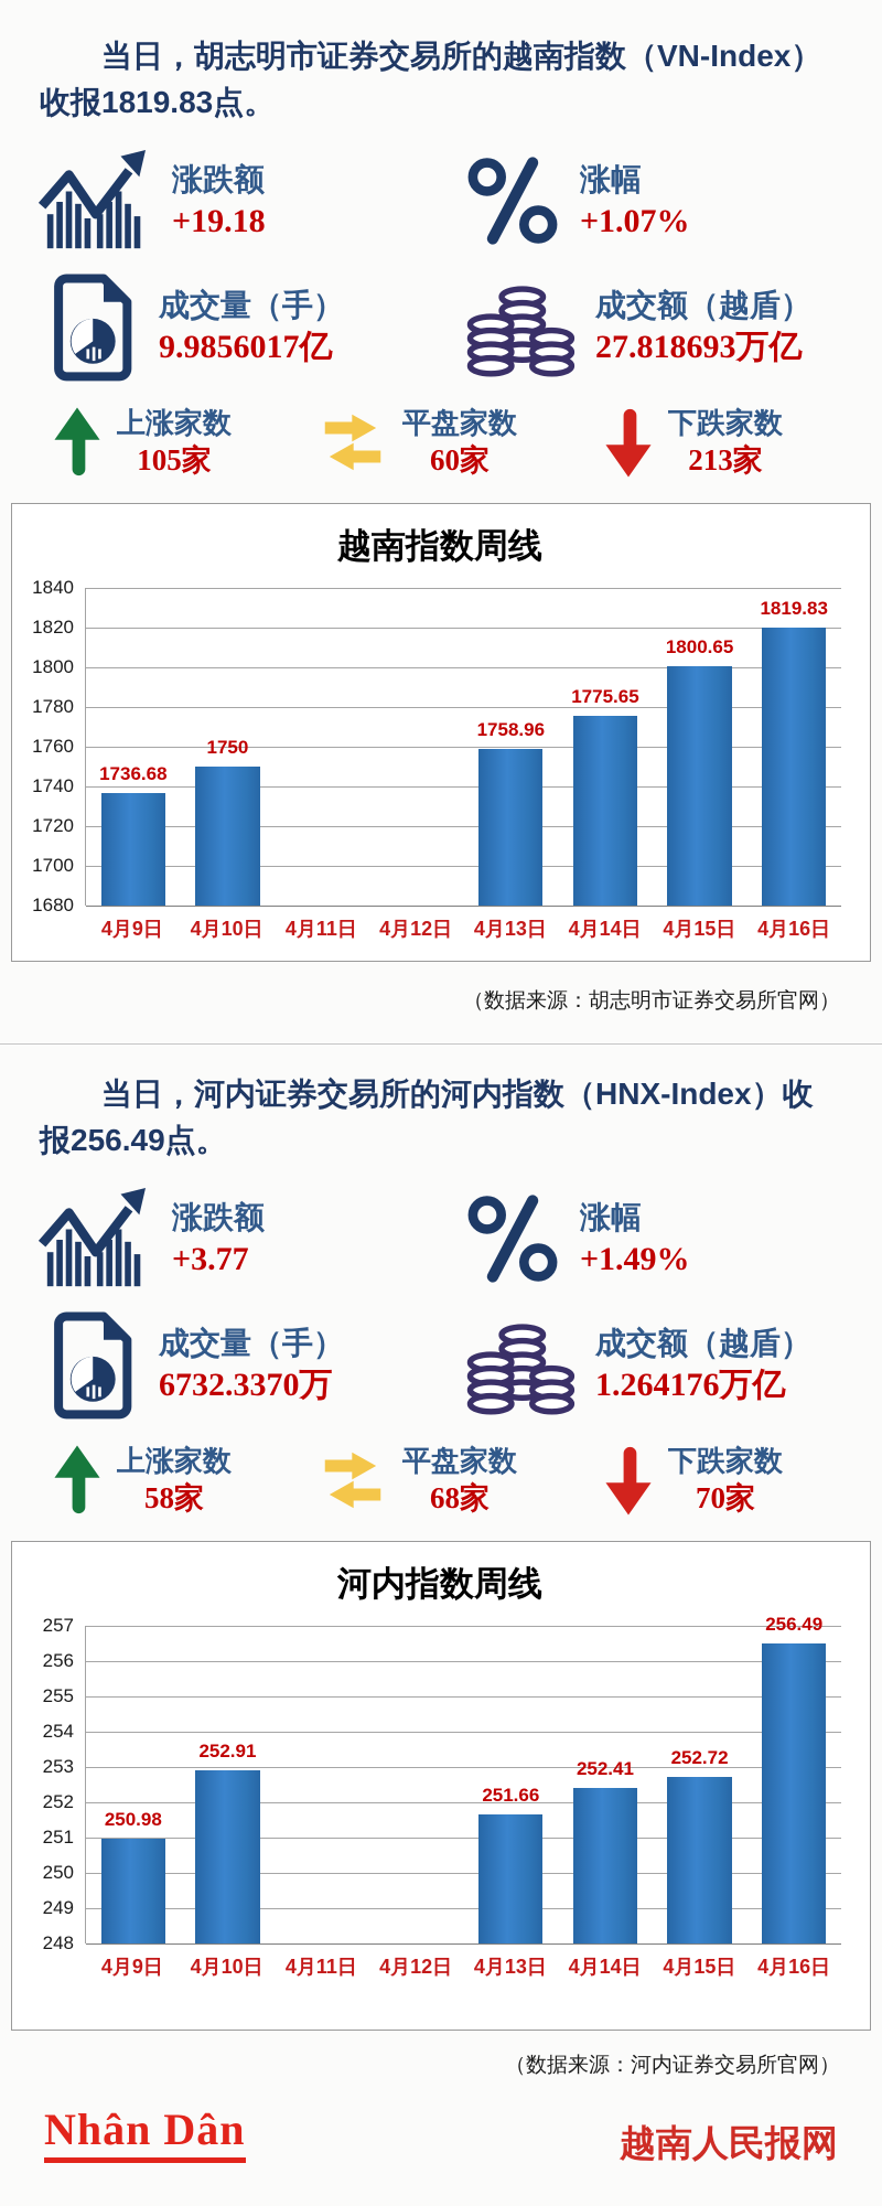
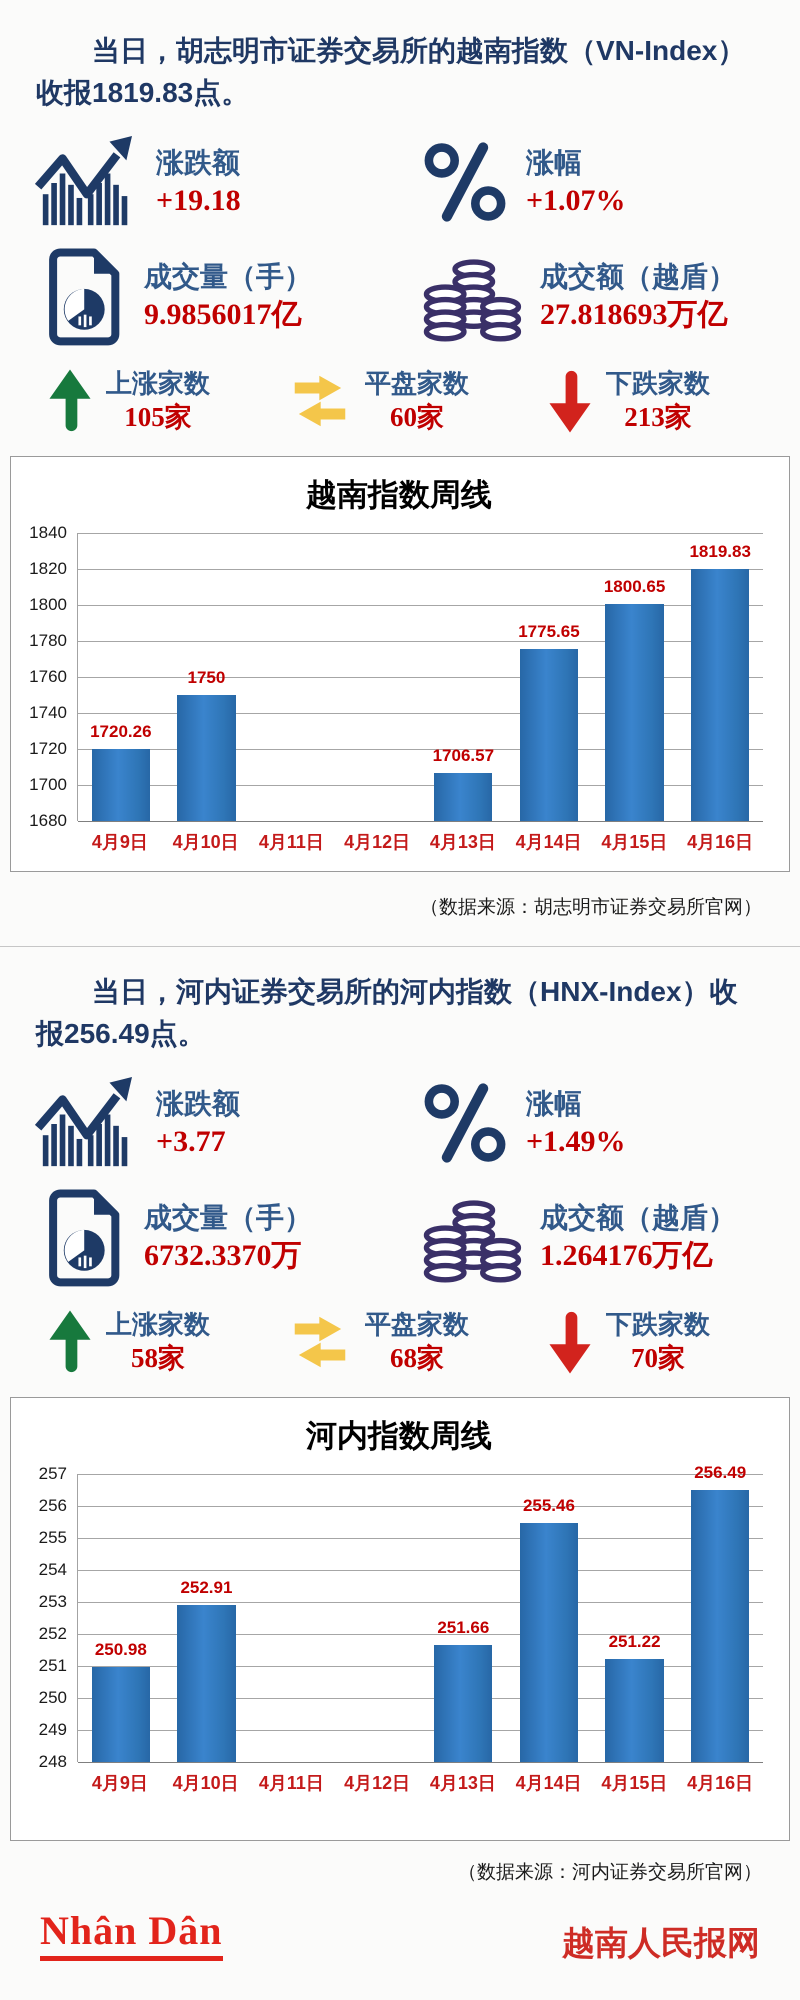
越南指数周线/4月9日: 1736.68 -> 1720.26
越南指数周线/4月13日: 1758.96 -> 1706.57
河内指数周线/4月14日: 252.41 -> 255.46
河内指数周线/4月15日: 252.72 -> 251.22
